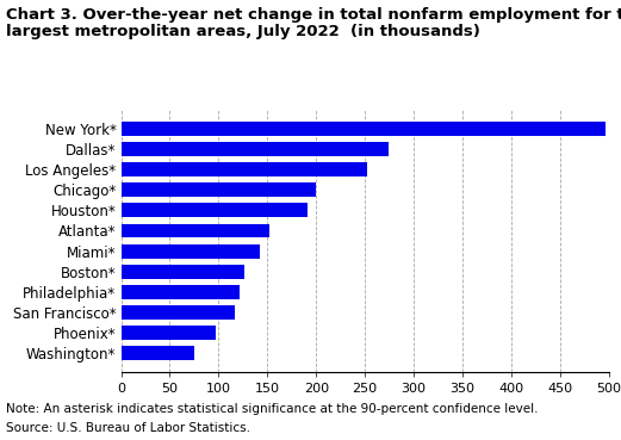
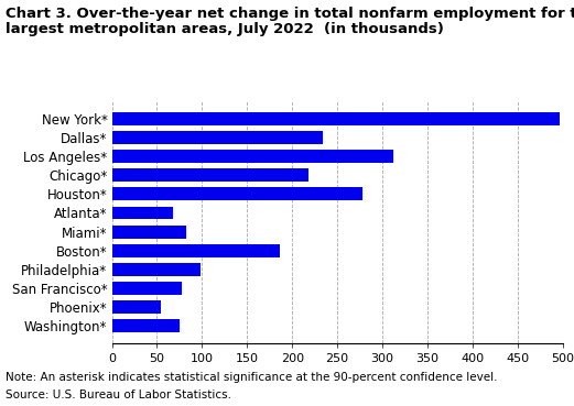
Dallas*: 274 -> 234
Los Angeles*: 252 -> 312
Chicago*: 200 -> 218
Houston*: 191 -> 278
Atlanta*: 152 -> 68
Miami*: 142 -> 82
Boston*: 127 -> 186
Philadelphia*: 121 -> 98
San Francisco*: 117 -> 78
Phoenix*: 97 -> 54
